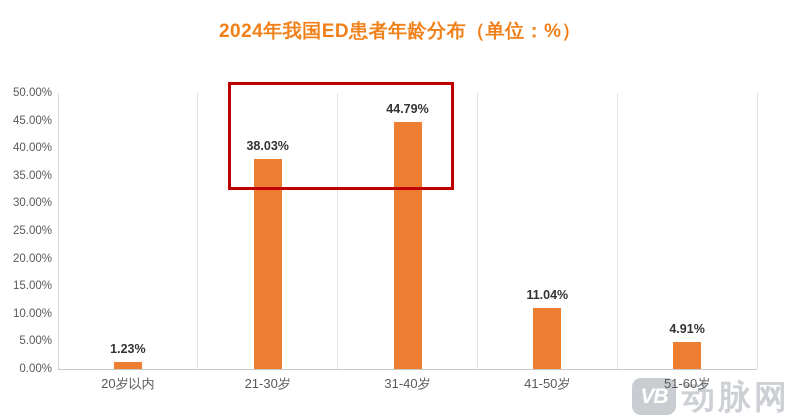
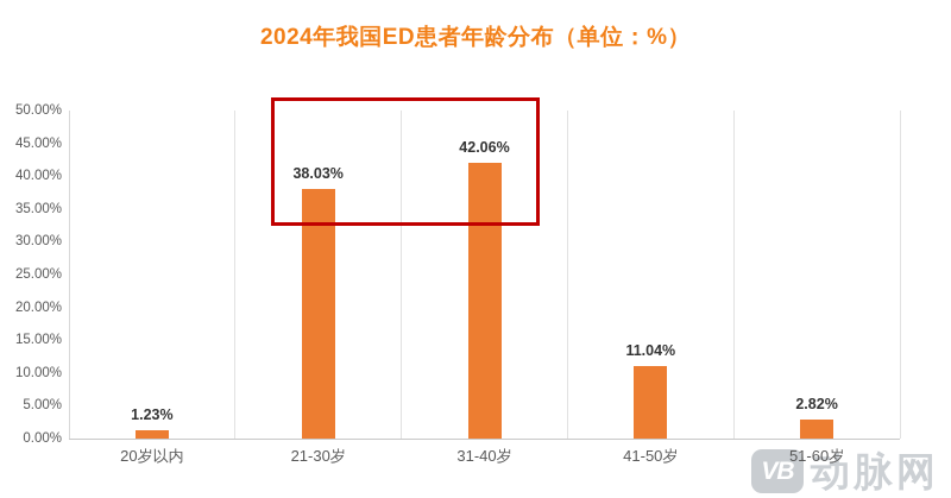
31-40岁: 44.79% -> 42.06%
51-60岁: 4.91% -> 2.82%
